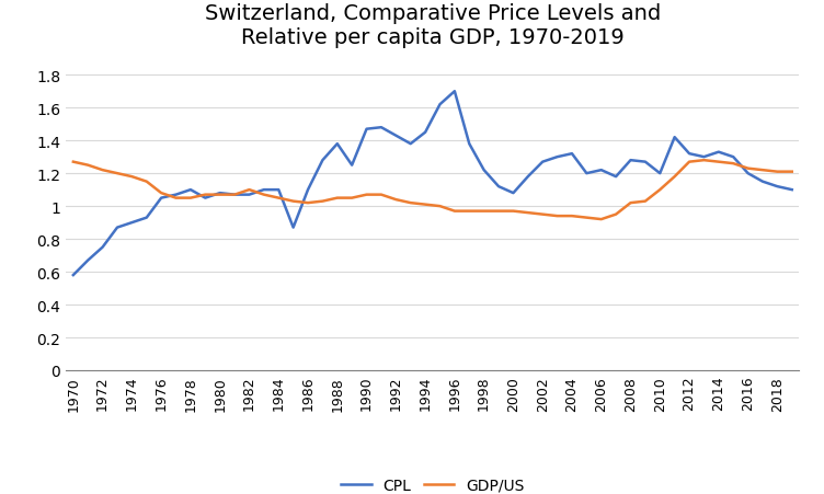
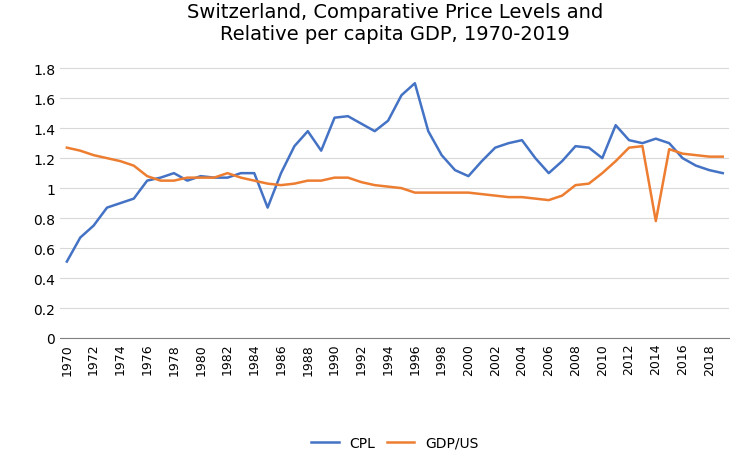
CPL/1970: 0.58 -> 0.51
CPL/2006: 1.22 -> 1.10
GDP/US/2014: 1.27 -> 0.78
